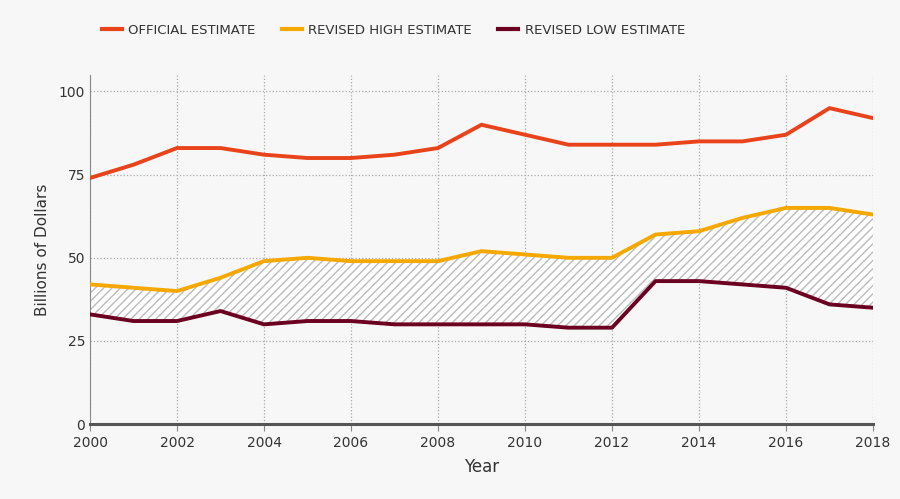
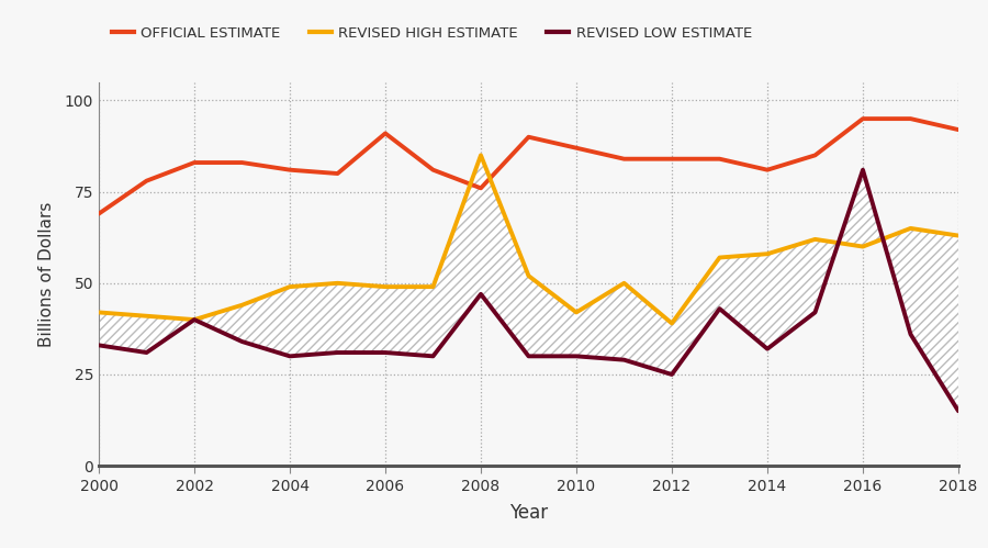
OFFICIAL ESTIMATE/2000: 74 -> 69
REVISED LOW ESTIMATE/2002: 31 -> 40
OFFICIAL ESTIMATE/2006: 80 -> 91
OFFICIAL ESTIMATE/2008: 83 -> 76
REVISED HIGH ESTIMATE/2008: 49 -> 85
REVISED LOW ESTIMATE/2008: 30 -> 47
REVISED HIGH ESTIMATE/2010: 51 -> 42
REVISED HIGH ESTIMATE/2012: 50 -> 39
REVISED LOW ESTIMATE/2012: 29 -> 25
OFFICIAL ESTIMATE/2014: 85 -> 81
REVISED LOW ESTIMATE/2014: 43 -> 32
OFFICIAL ESTIMATE/2016: 87 -> 95
REVISED HIGH ESTIMATE/2016: 65 -> 60
REVISED LOW ESTIMATE/2016: 41 -> 81
REVISED LOW ESTIMATE/2018: 35 -> 15
